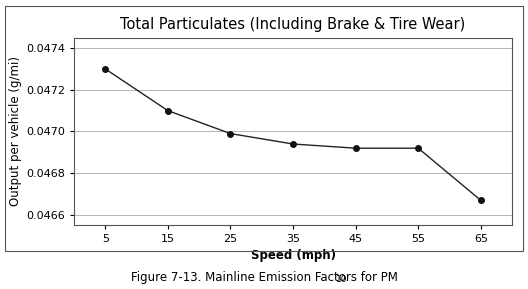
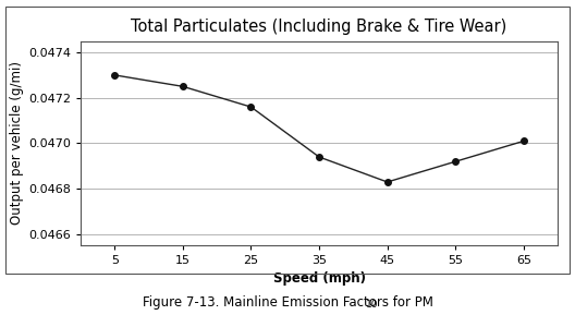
15: 0.04710 -> 0.04725
25: 0.04699 -> 0.04716
45: 0.04692 -> 0.04683
65: 0.04667 -> 0.04701
